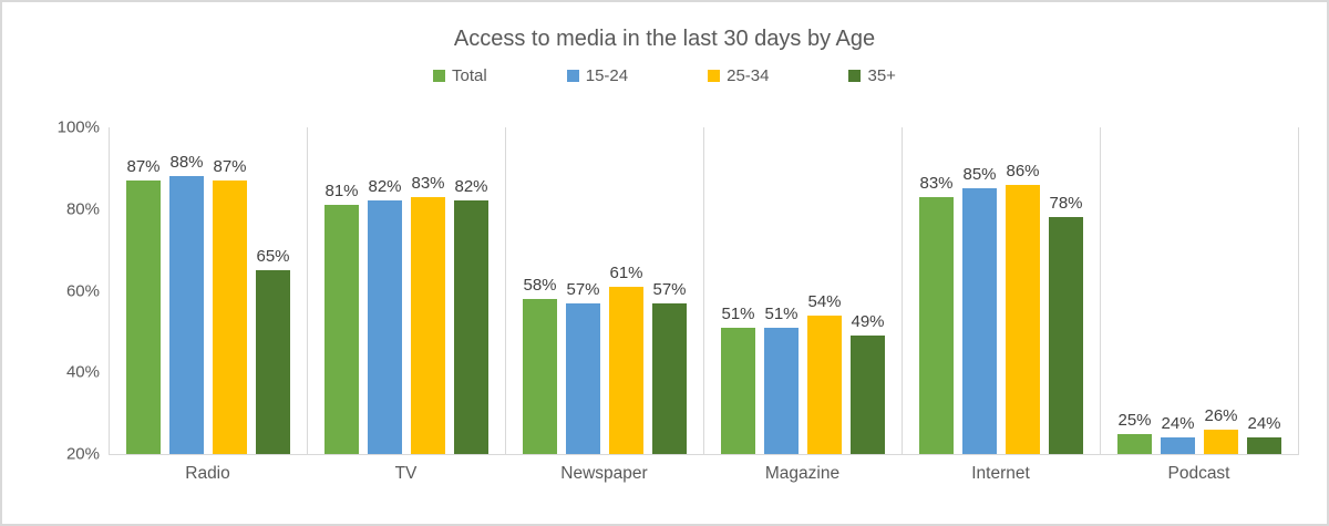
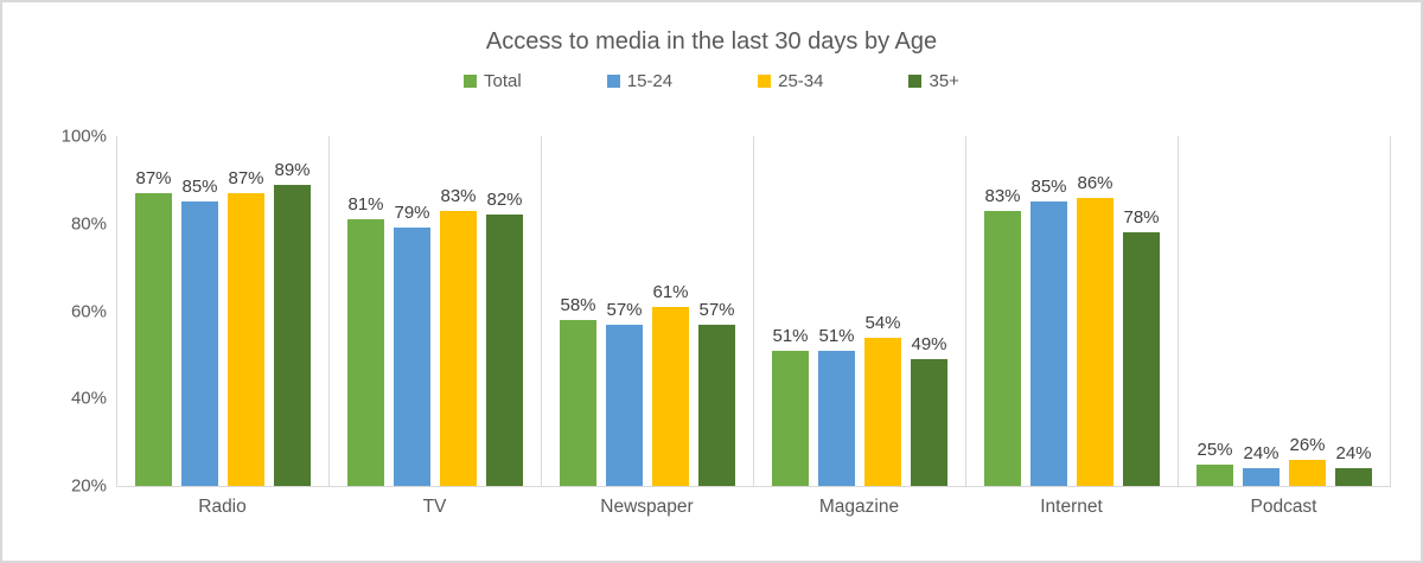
15-24/Radio: 88% -> 85%
35+/Radio: 65% -> 89%
15-24/TV: 82% -> 79%
